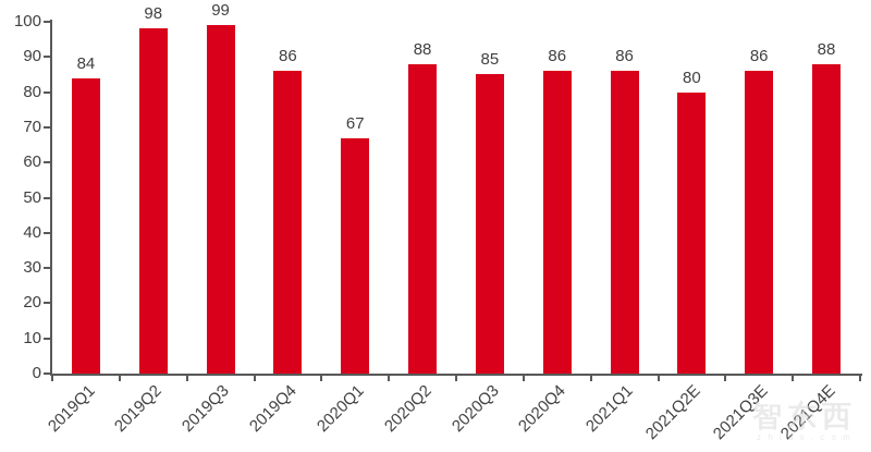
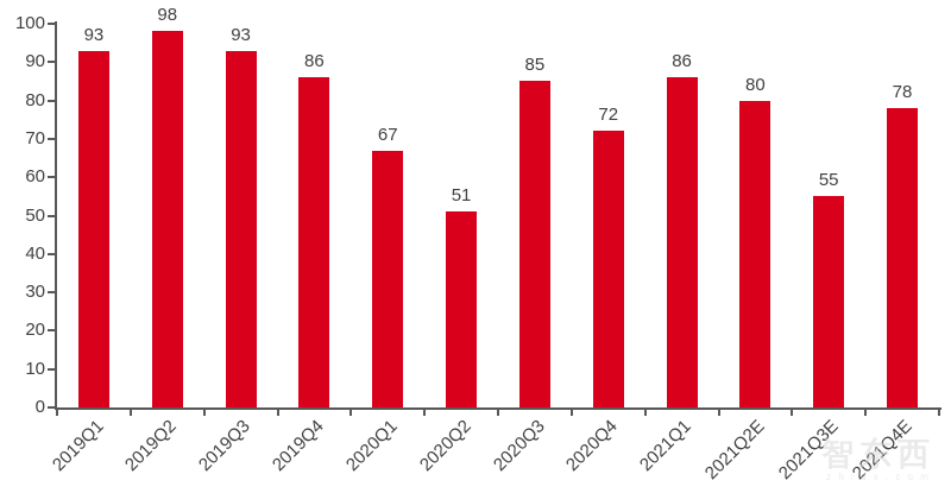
2019Q1: 84 -> 93
2019Q3: 99 -> 93
2020Q2: 88 -> 51
2020Q4: 86 -> 72
2021Q3E: 86 -> 55
2021Q4E: 88 -> 78
